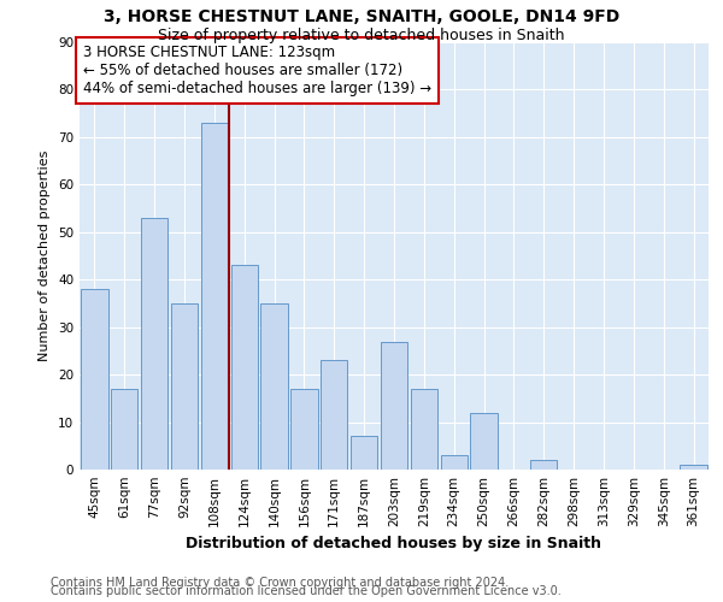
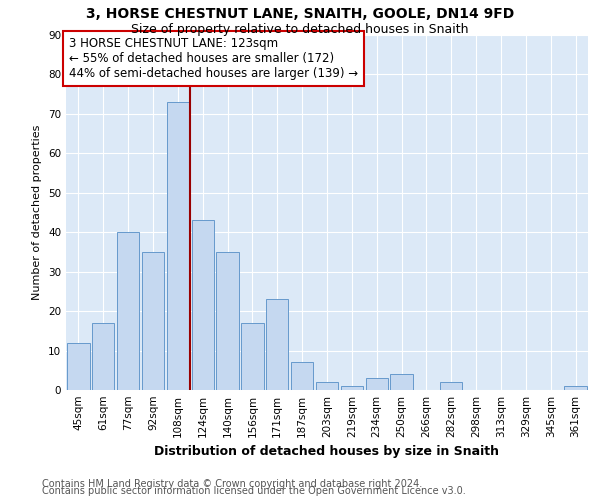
45sqm: 38 -> 12
77sqm: 53 -> 40
203sqm: 27 -> 2
219sqm: 17 -> 1
250sqm: 12 -> 4
